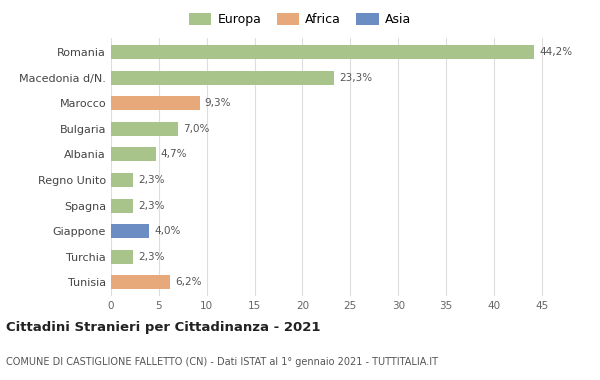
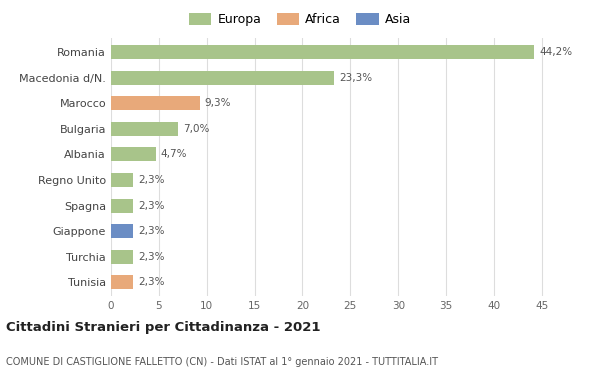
Giappone: 4,0% -> 2,3%
Tunisia: 6,2% -> 2,3%
